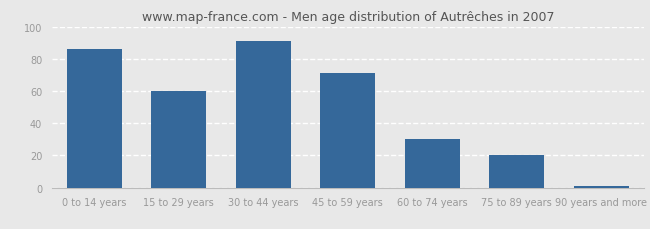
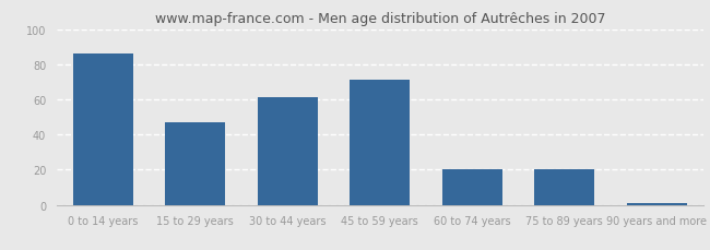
15 to 29 years: 60 -> 47
30 to 44 years: 91 -> 61
60 to 74 years: 30 -> 20
